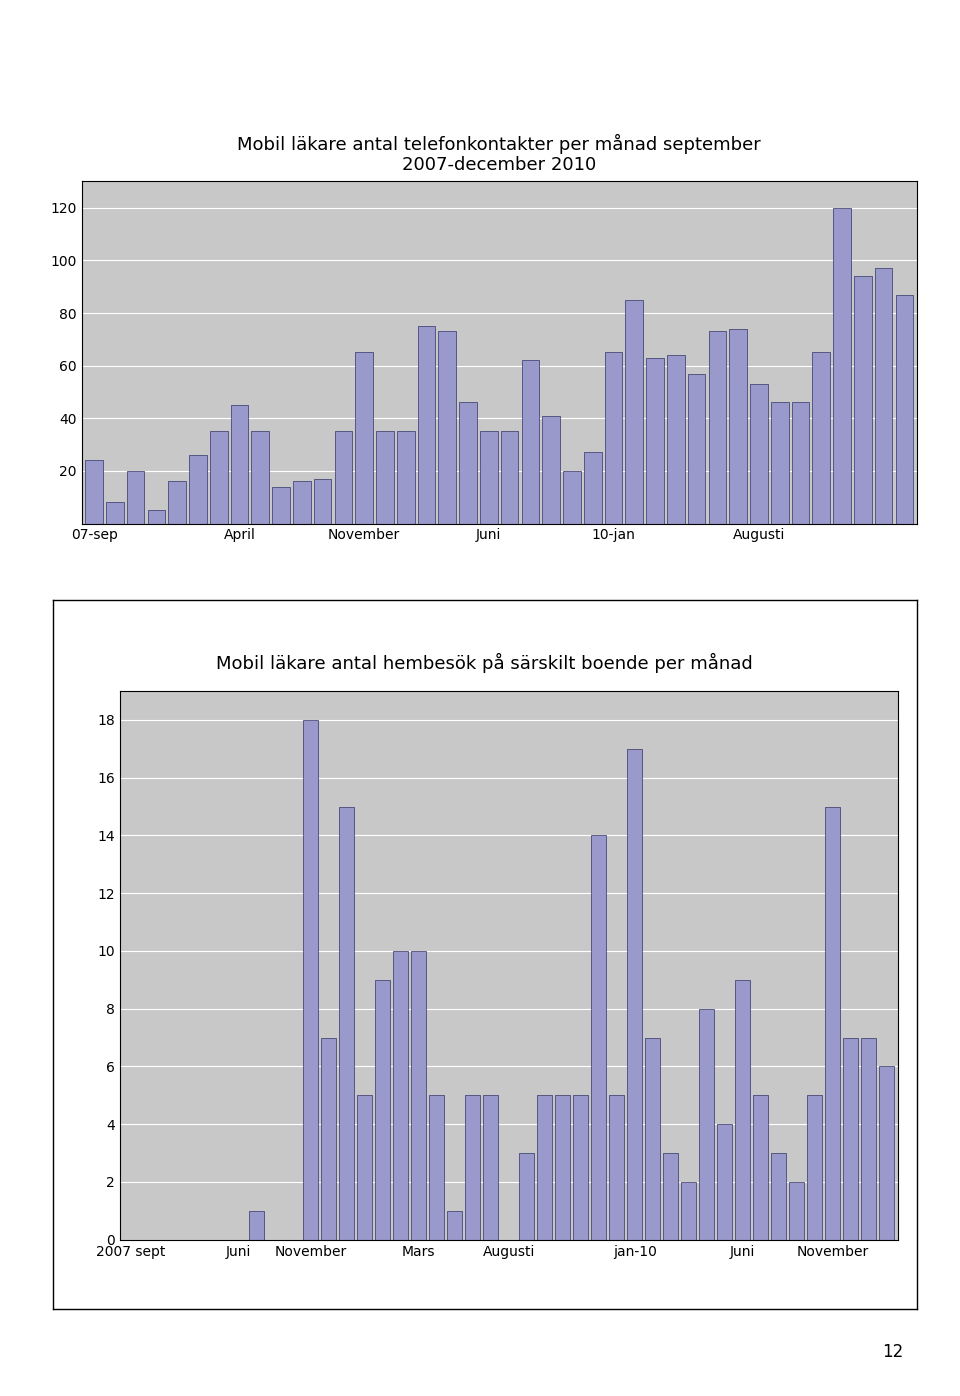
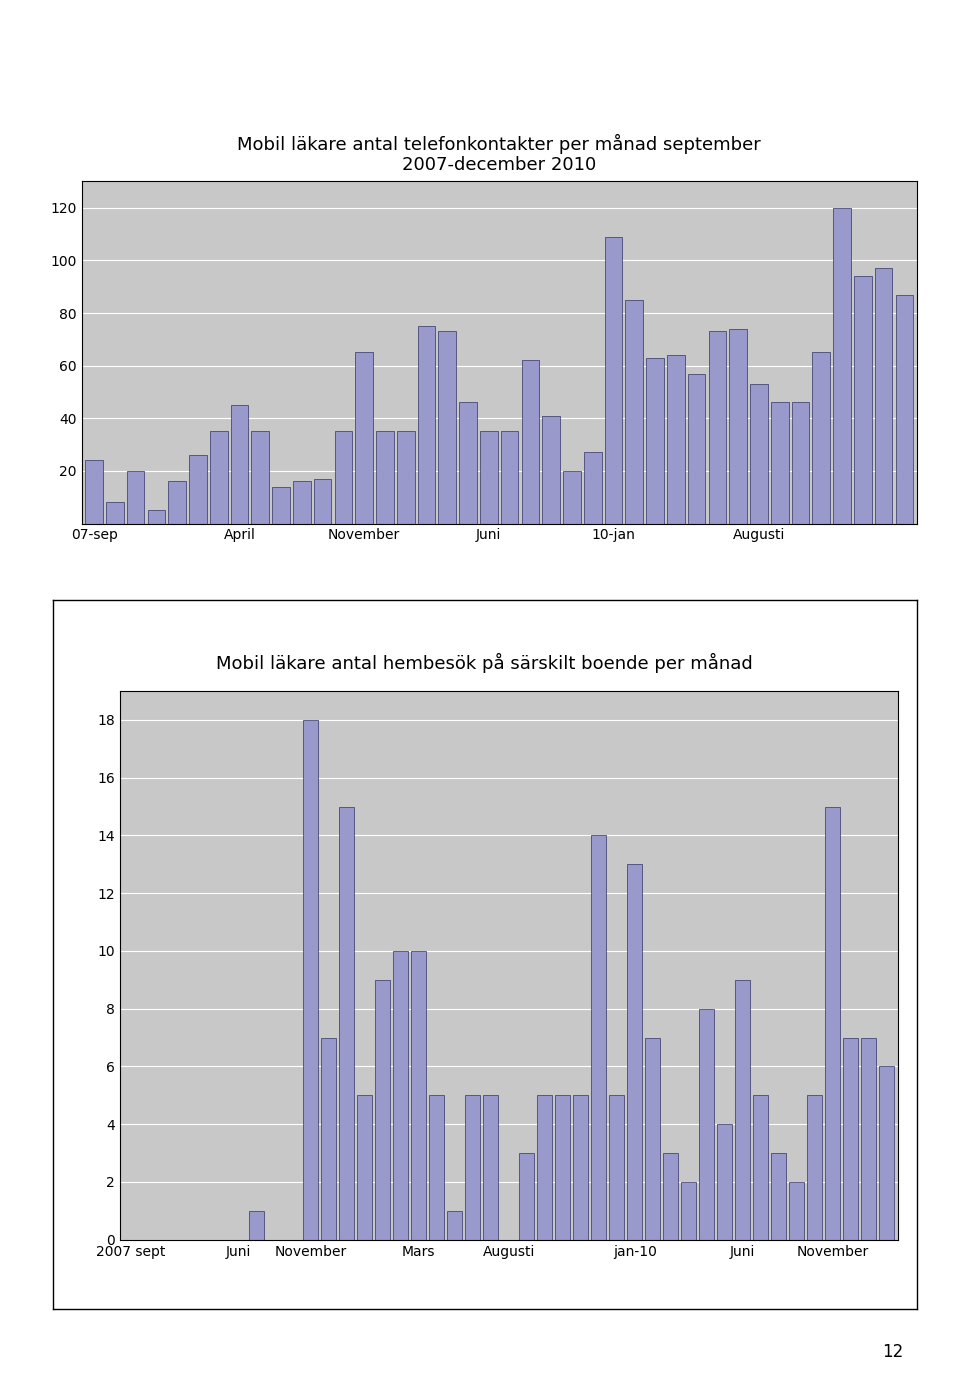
10-jan: 65 -> 109
jan-10: 17 -> 13
